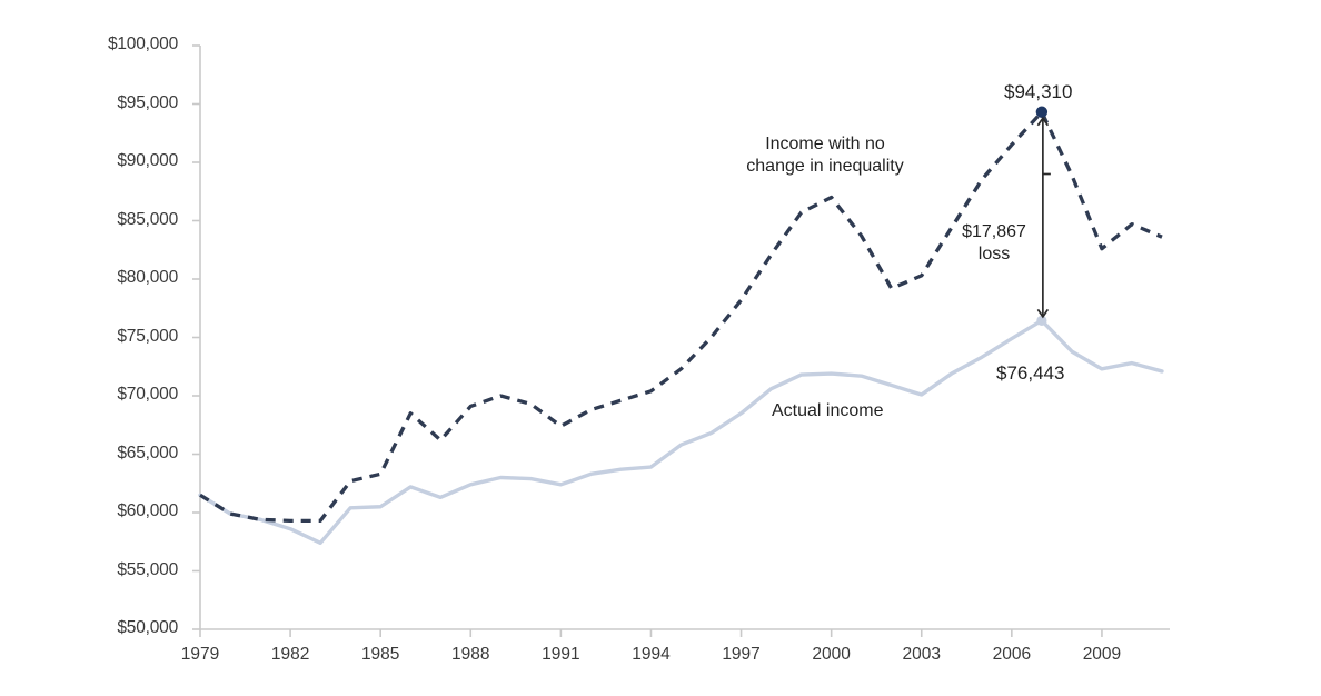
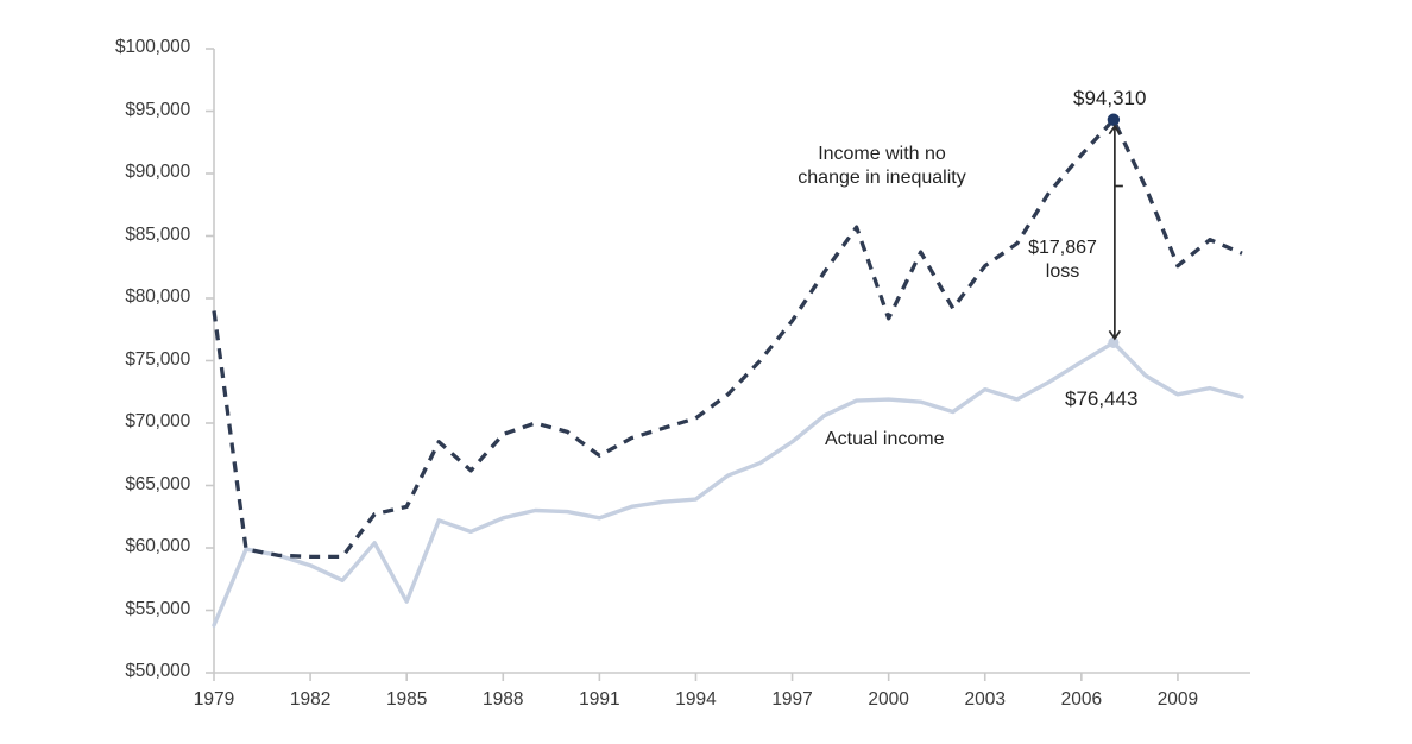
Income with no change in inequality/1979: $61500 -> $79000
Actual income/1979: $61500 -> $53800
Actual income/1985: $60500 -> $55700
Income with no change in inequality/2000: $87000 -> $78400
Income with no change in inequality/2003: $80300 -> $82600
Actual income/2003: $70100 -> $72700
